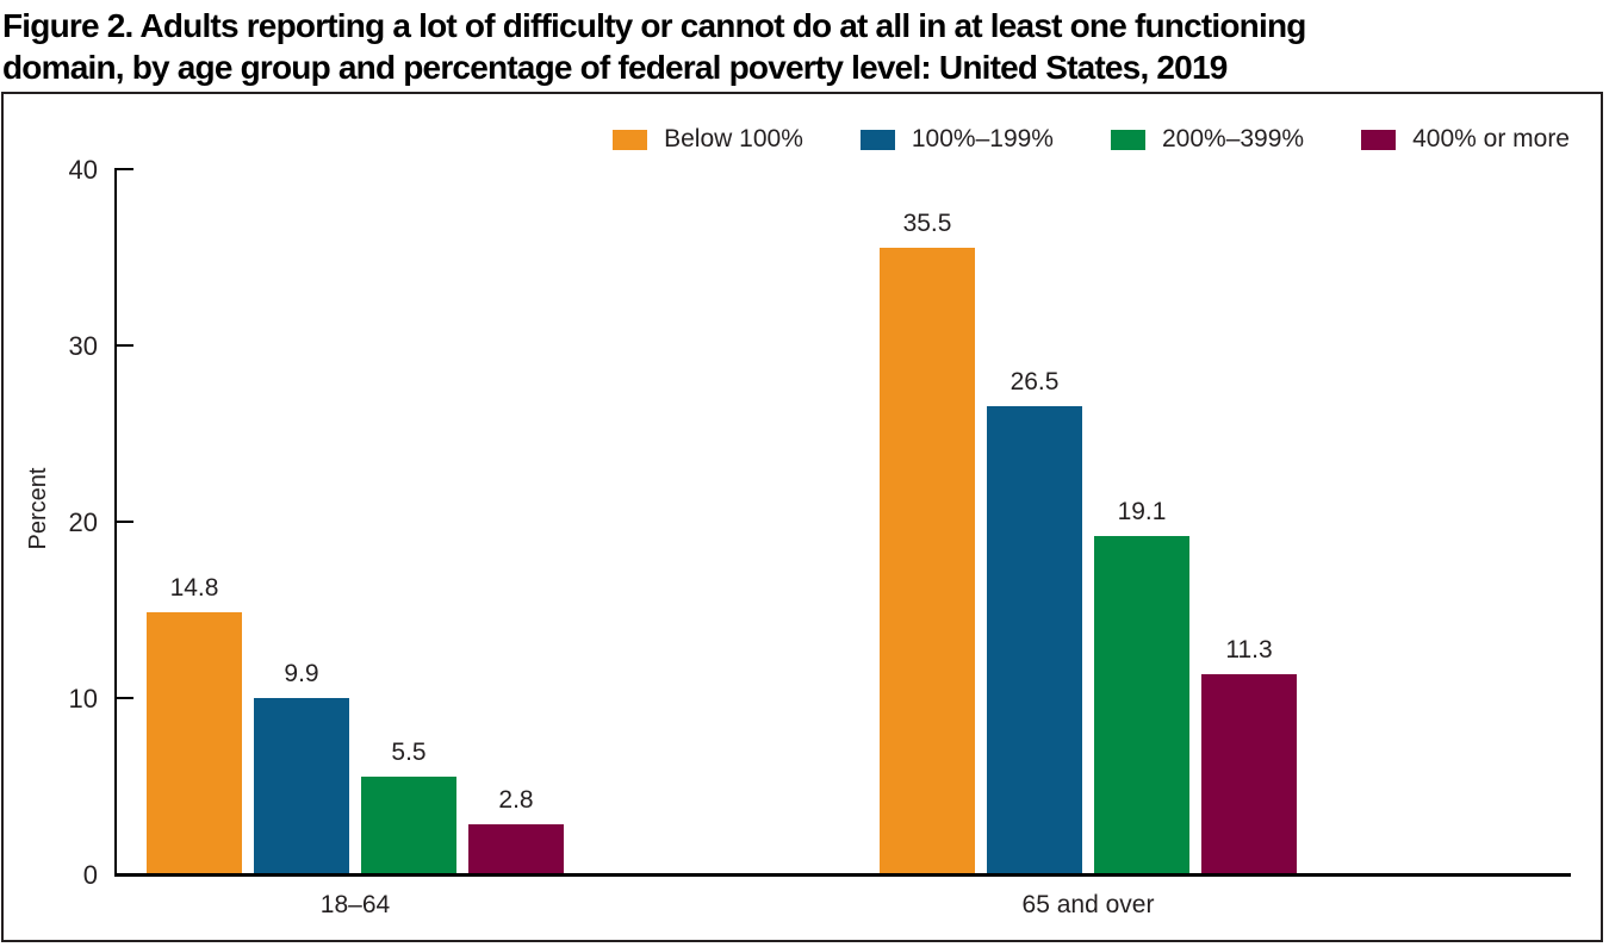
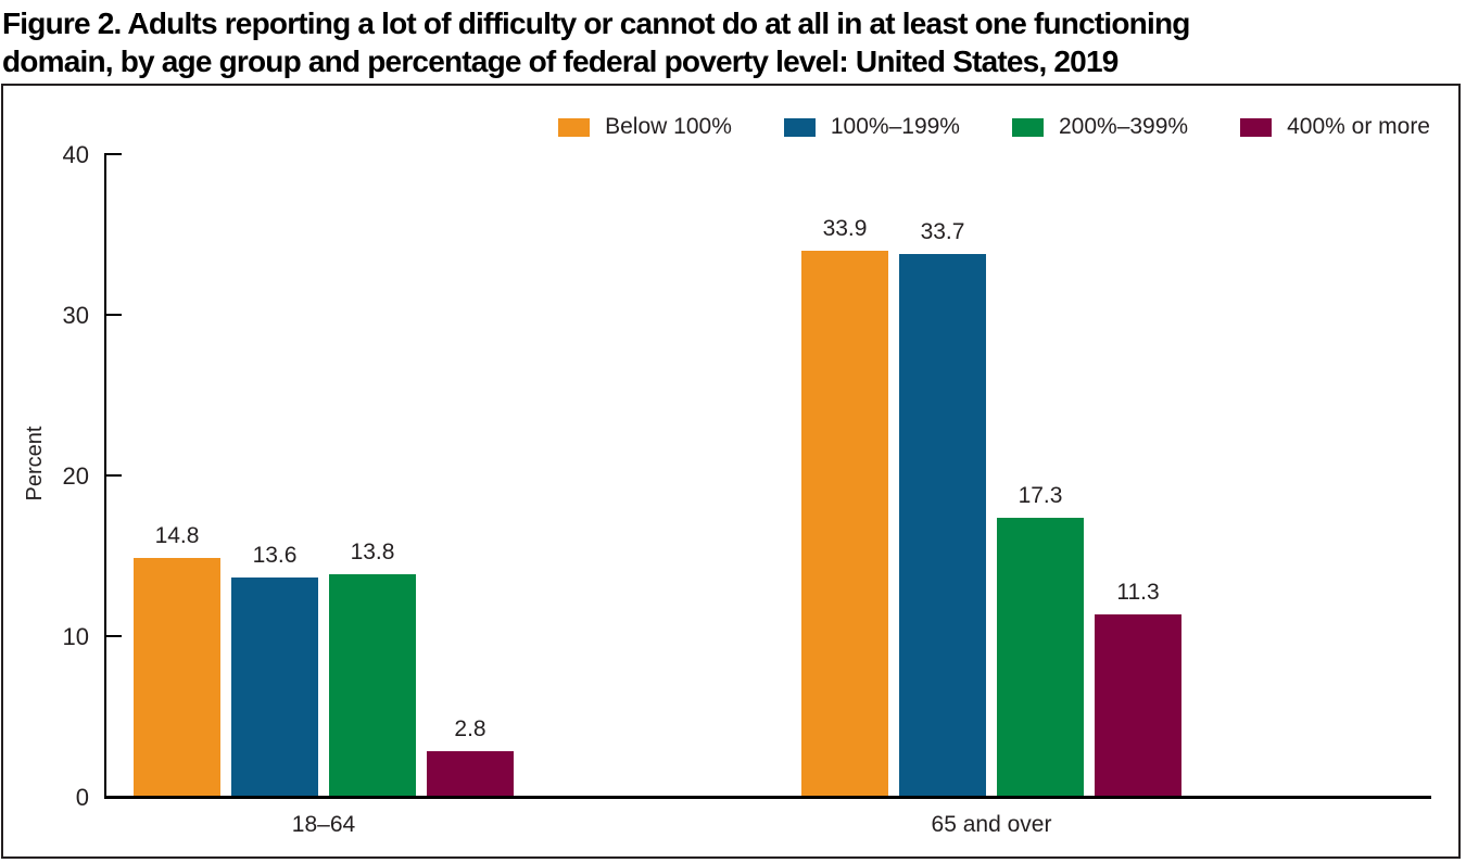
100%–199%/18–64: 9.9 -> 13.6
200%–399%/18–64: 5.5 -> 13.8
Below 100%/65 and over: 35.5 -> 33.9
100%–199%/65 and over: 26.5 -> 33.7
200%–399%/65 and over: 19.1 -> 17.3
